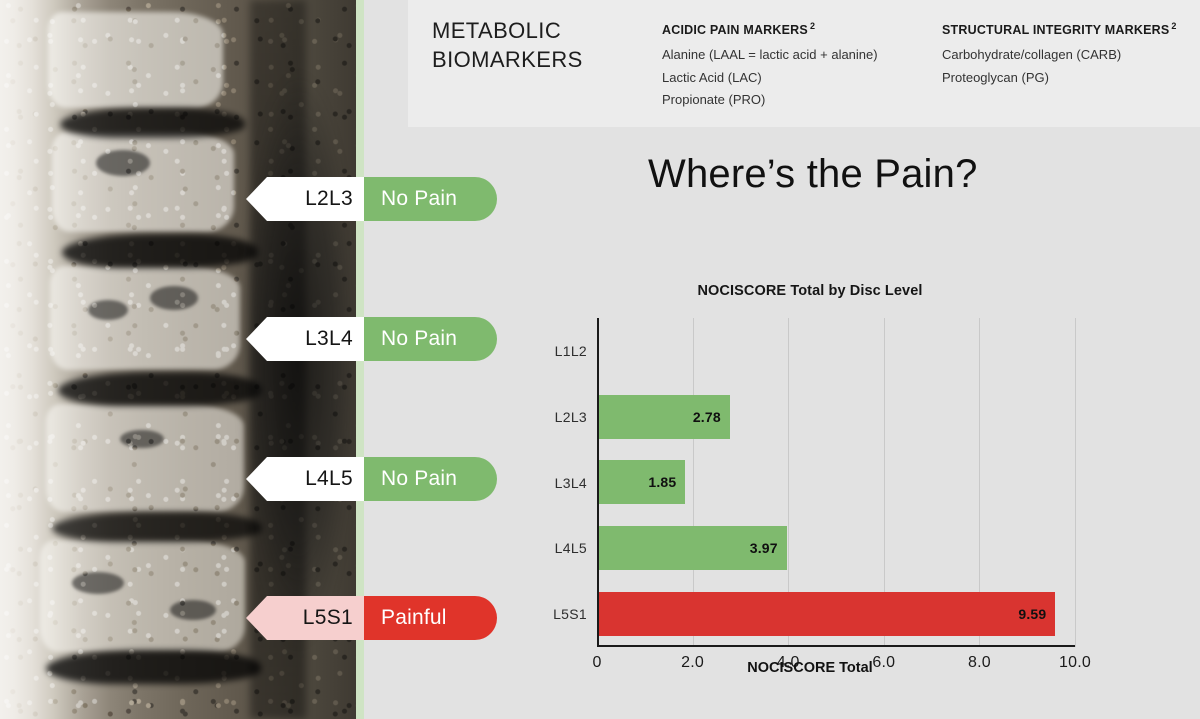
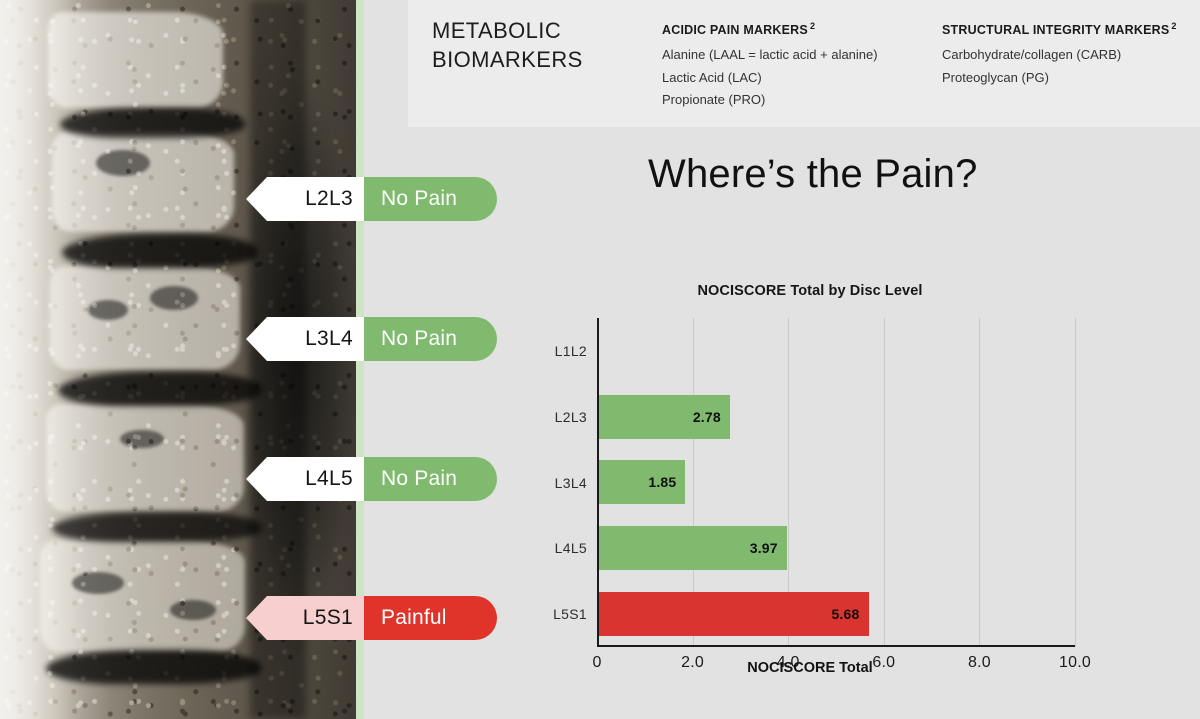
L5S1: 9.59 -> 5.68
